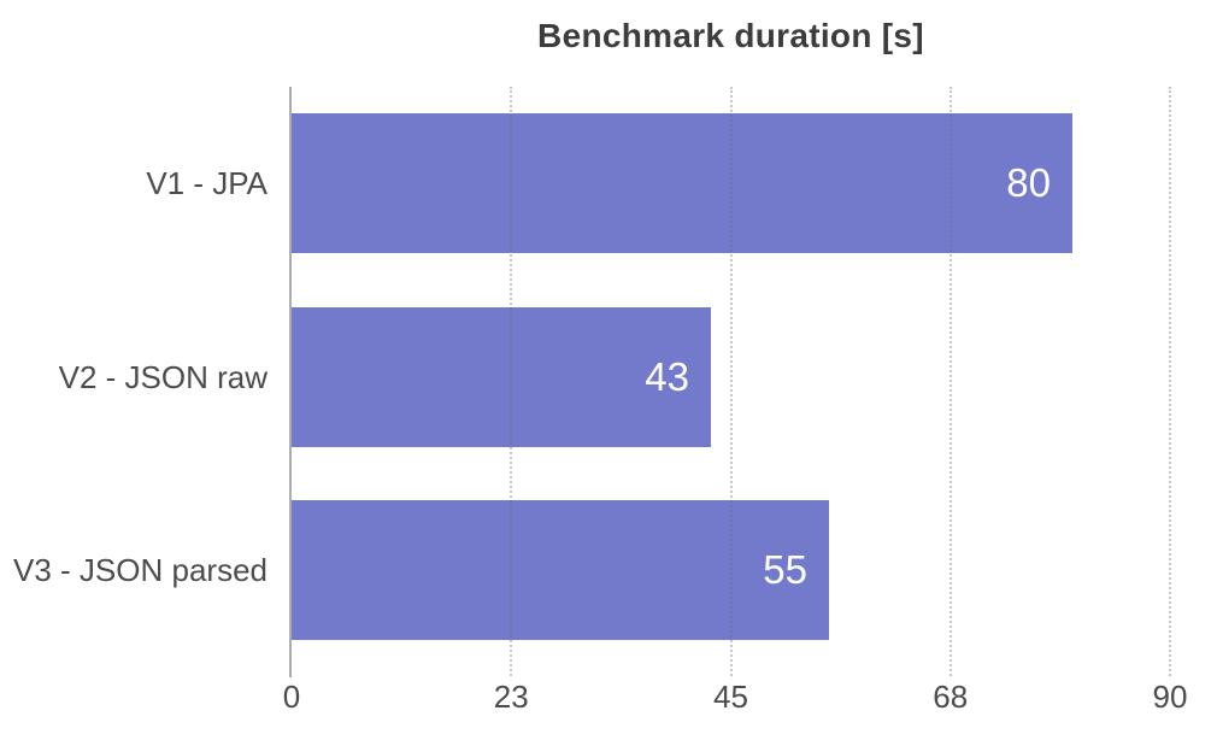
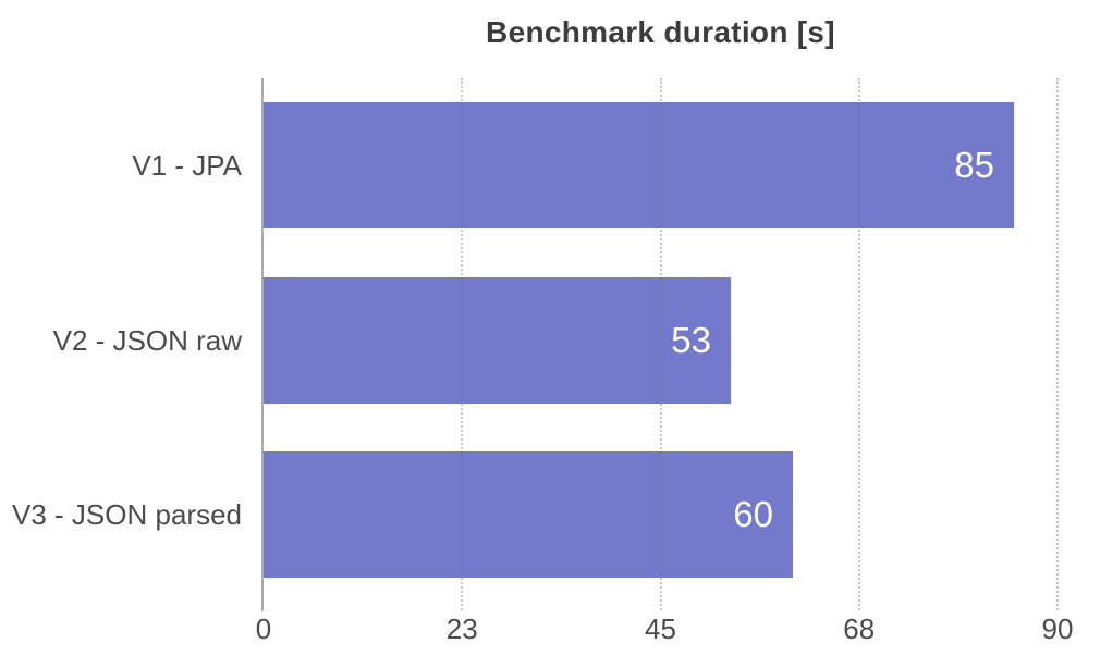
V1 - JPA: 80 -> 85
V2 - JSON raw: 43 -> 53
V3 - JSON parsed: 55 -> 60
